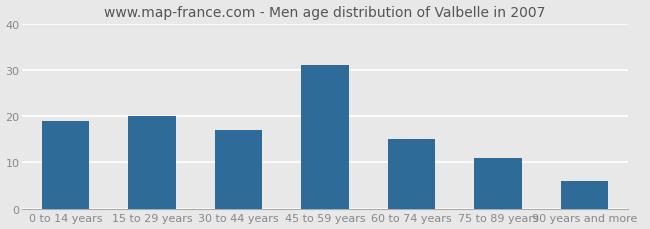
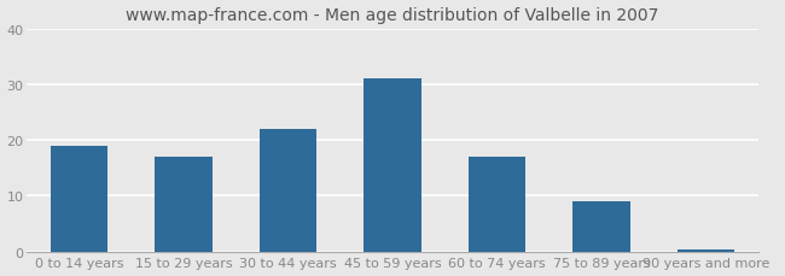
15 to 29 years: 20.0 -> 17.0
30 to 44 years: 17.0 -> 22.0
60 to 74 years: 15.0 -> 17.0
75 to 89 years: 11.0 -> 9.0
90 years and more: 6.0 -> 0.4
